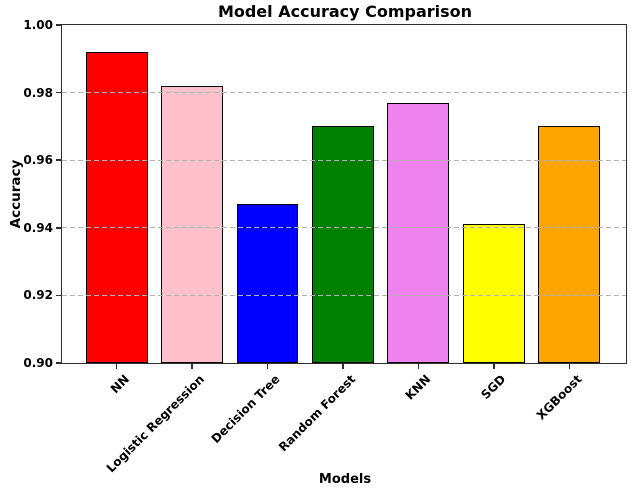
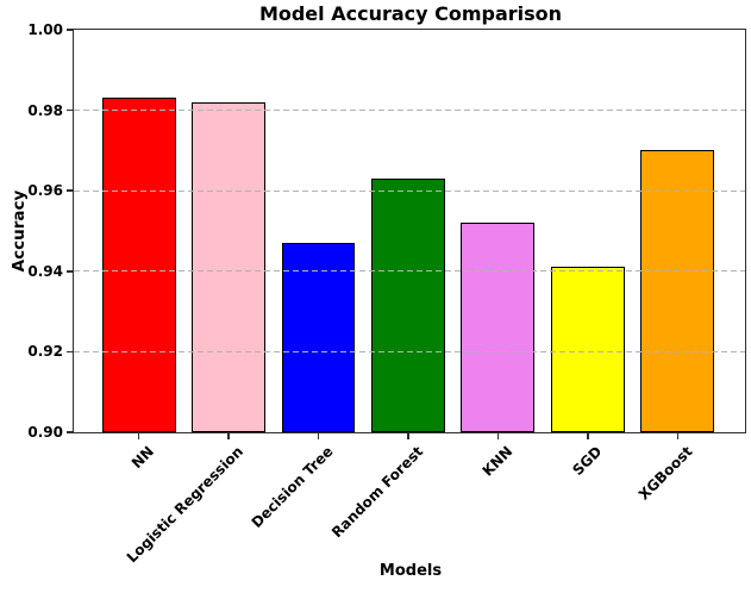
NN: 0.992 -> 0.983
Random Forest: 0.970 -> 0.963
KNN: 0.977 -> 0.952
